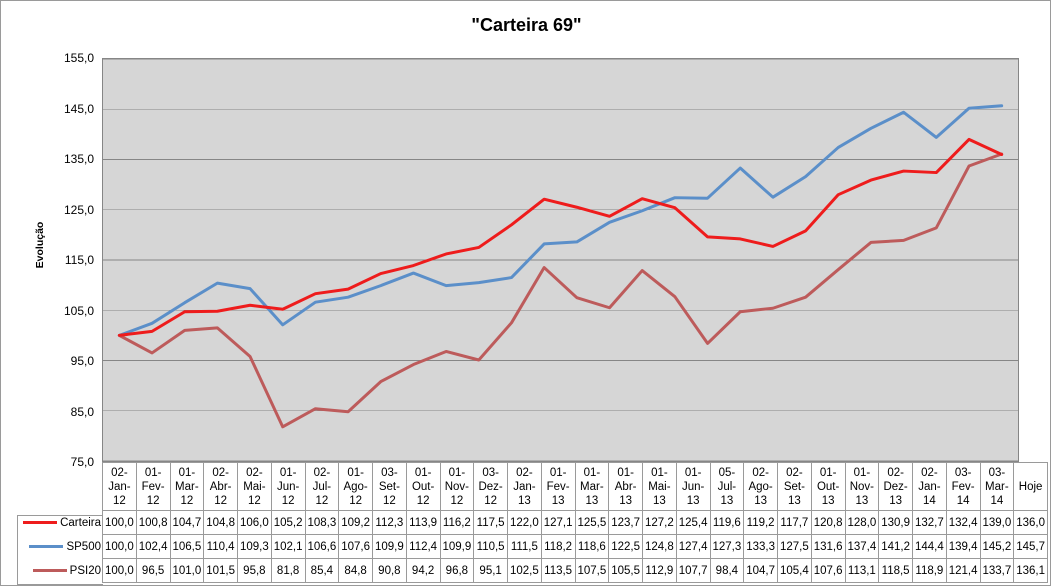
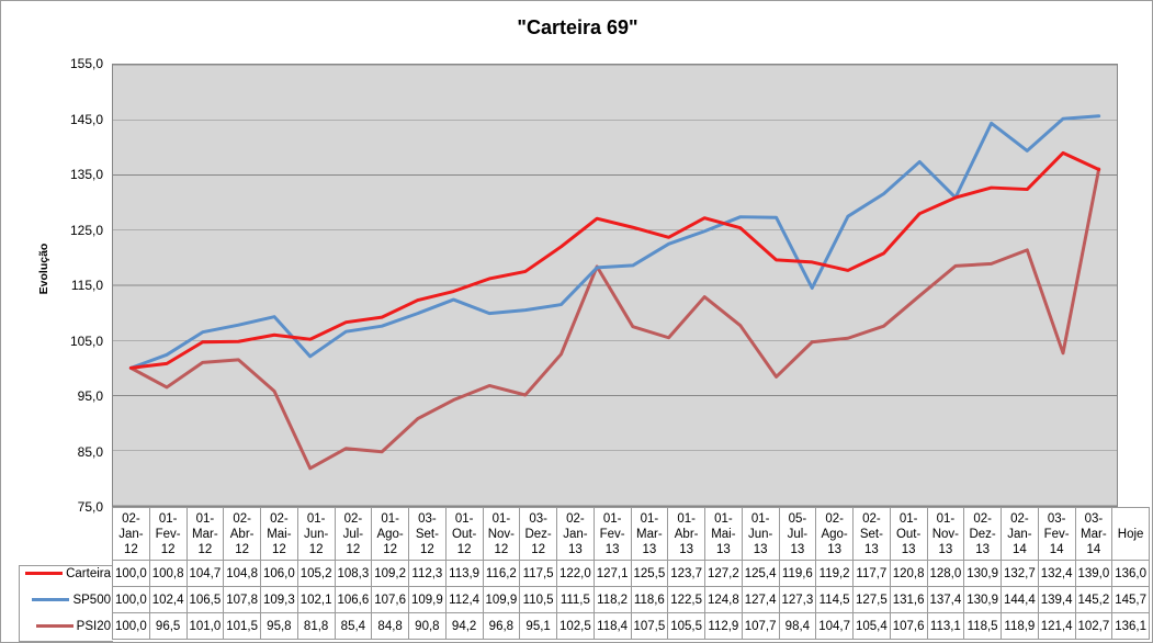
SP500/02- Abr- 12: 110,4 -> 107,8
PSI20/01- Fev- 13: 113,5 -> 118,4
SP500/02- Ago- 13: 133,3 -> 114,5
SP500/02- Dez- 13: 141,2 -> 130,9
PSI20/03- Mar- 14: 133,7 -> 102,7
